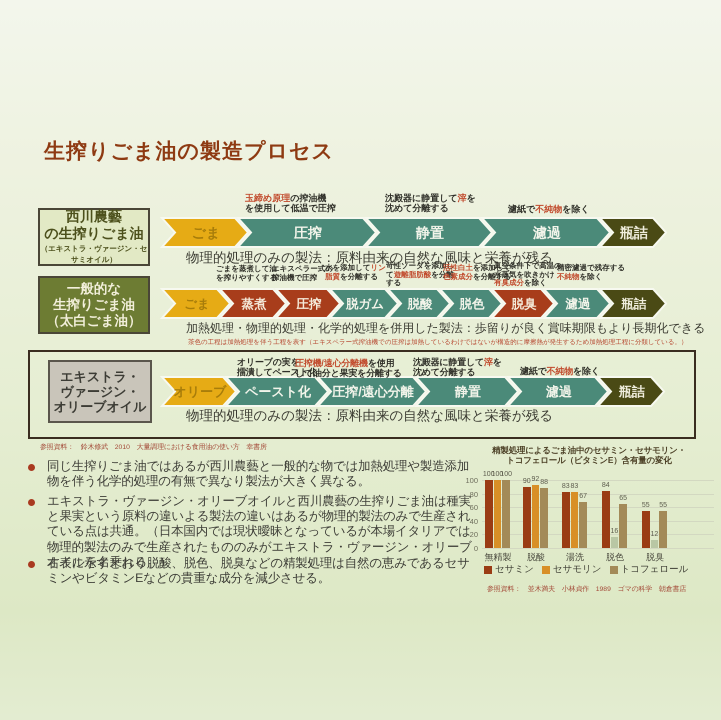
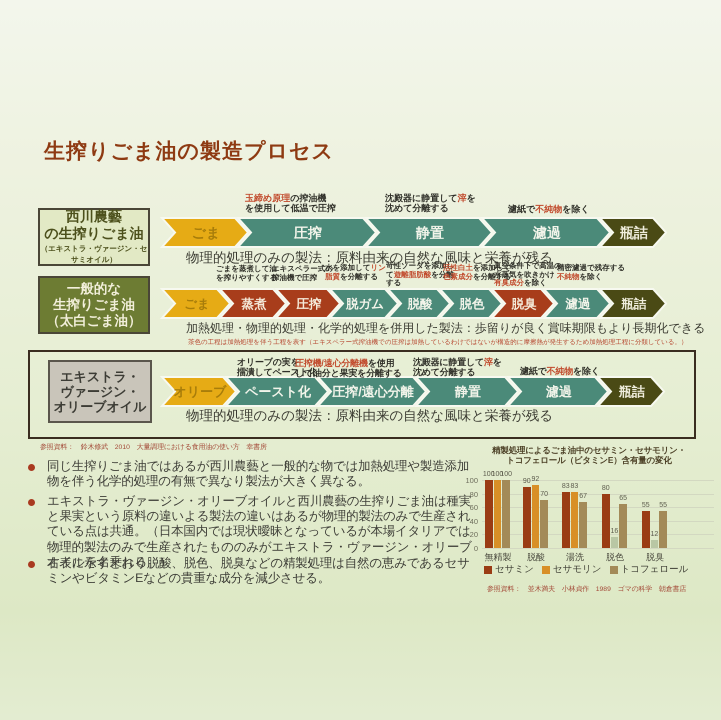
トコフェロール/脱酸: 88 -> 70
セサミン/脱色: 84 -> 80
